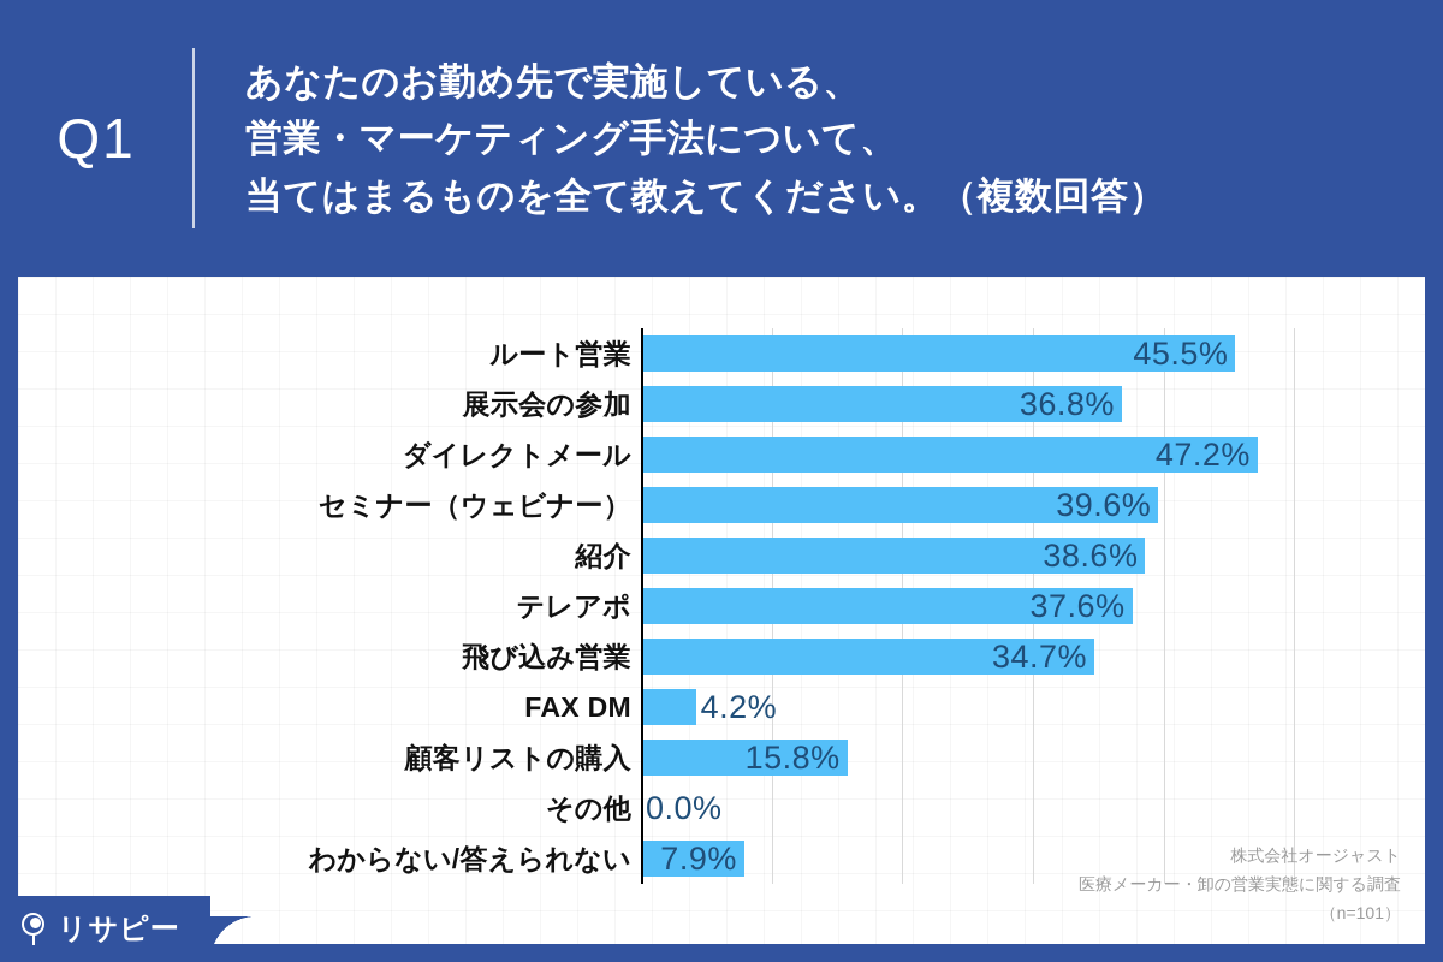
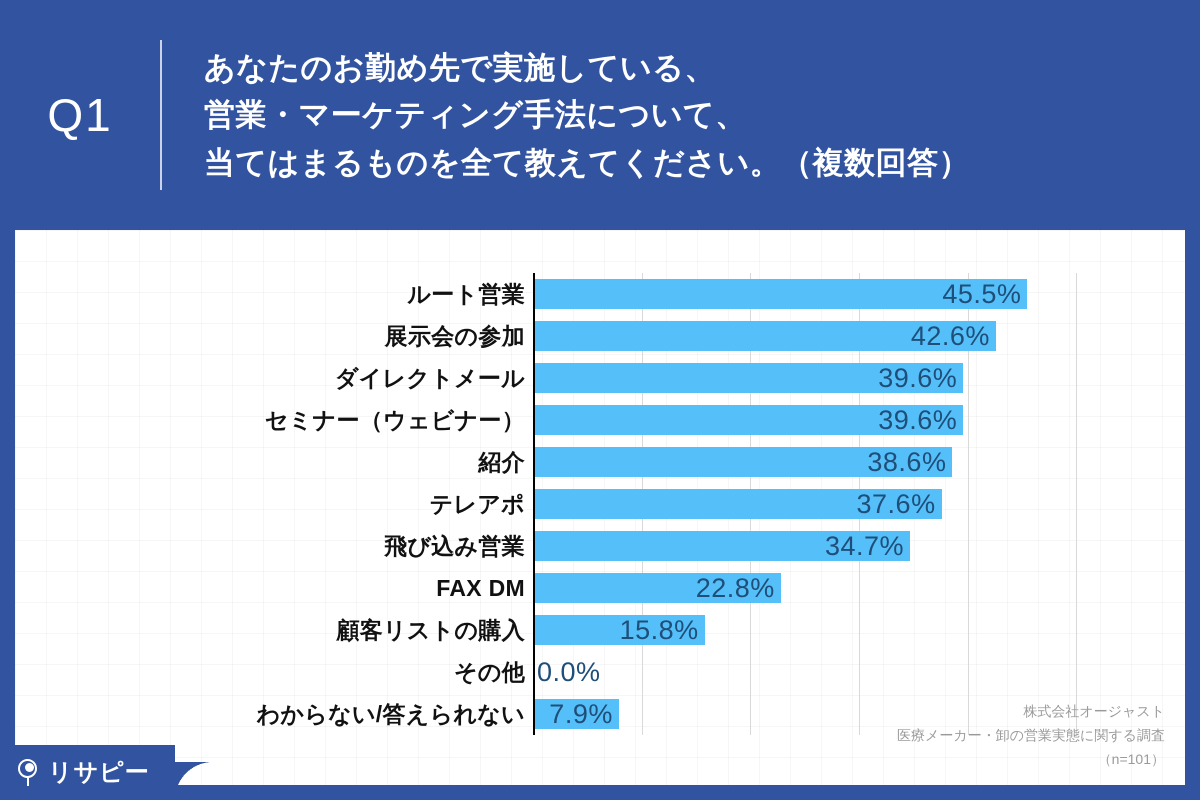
展示会の参加: 36.8% -> 42.6%
ダイレクトメール: 47.2% -> 39.6%
FAX DM: 4.2% -> 22.8%
